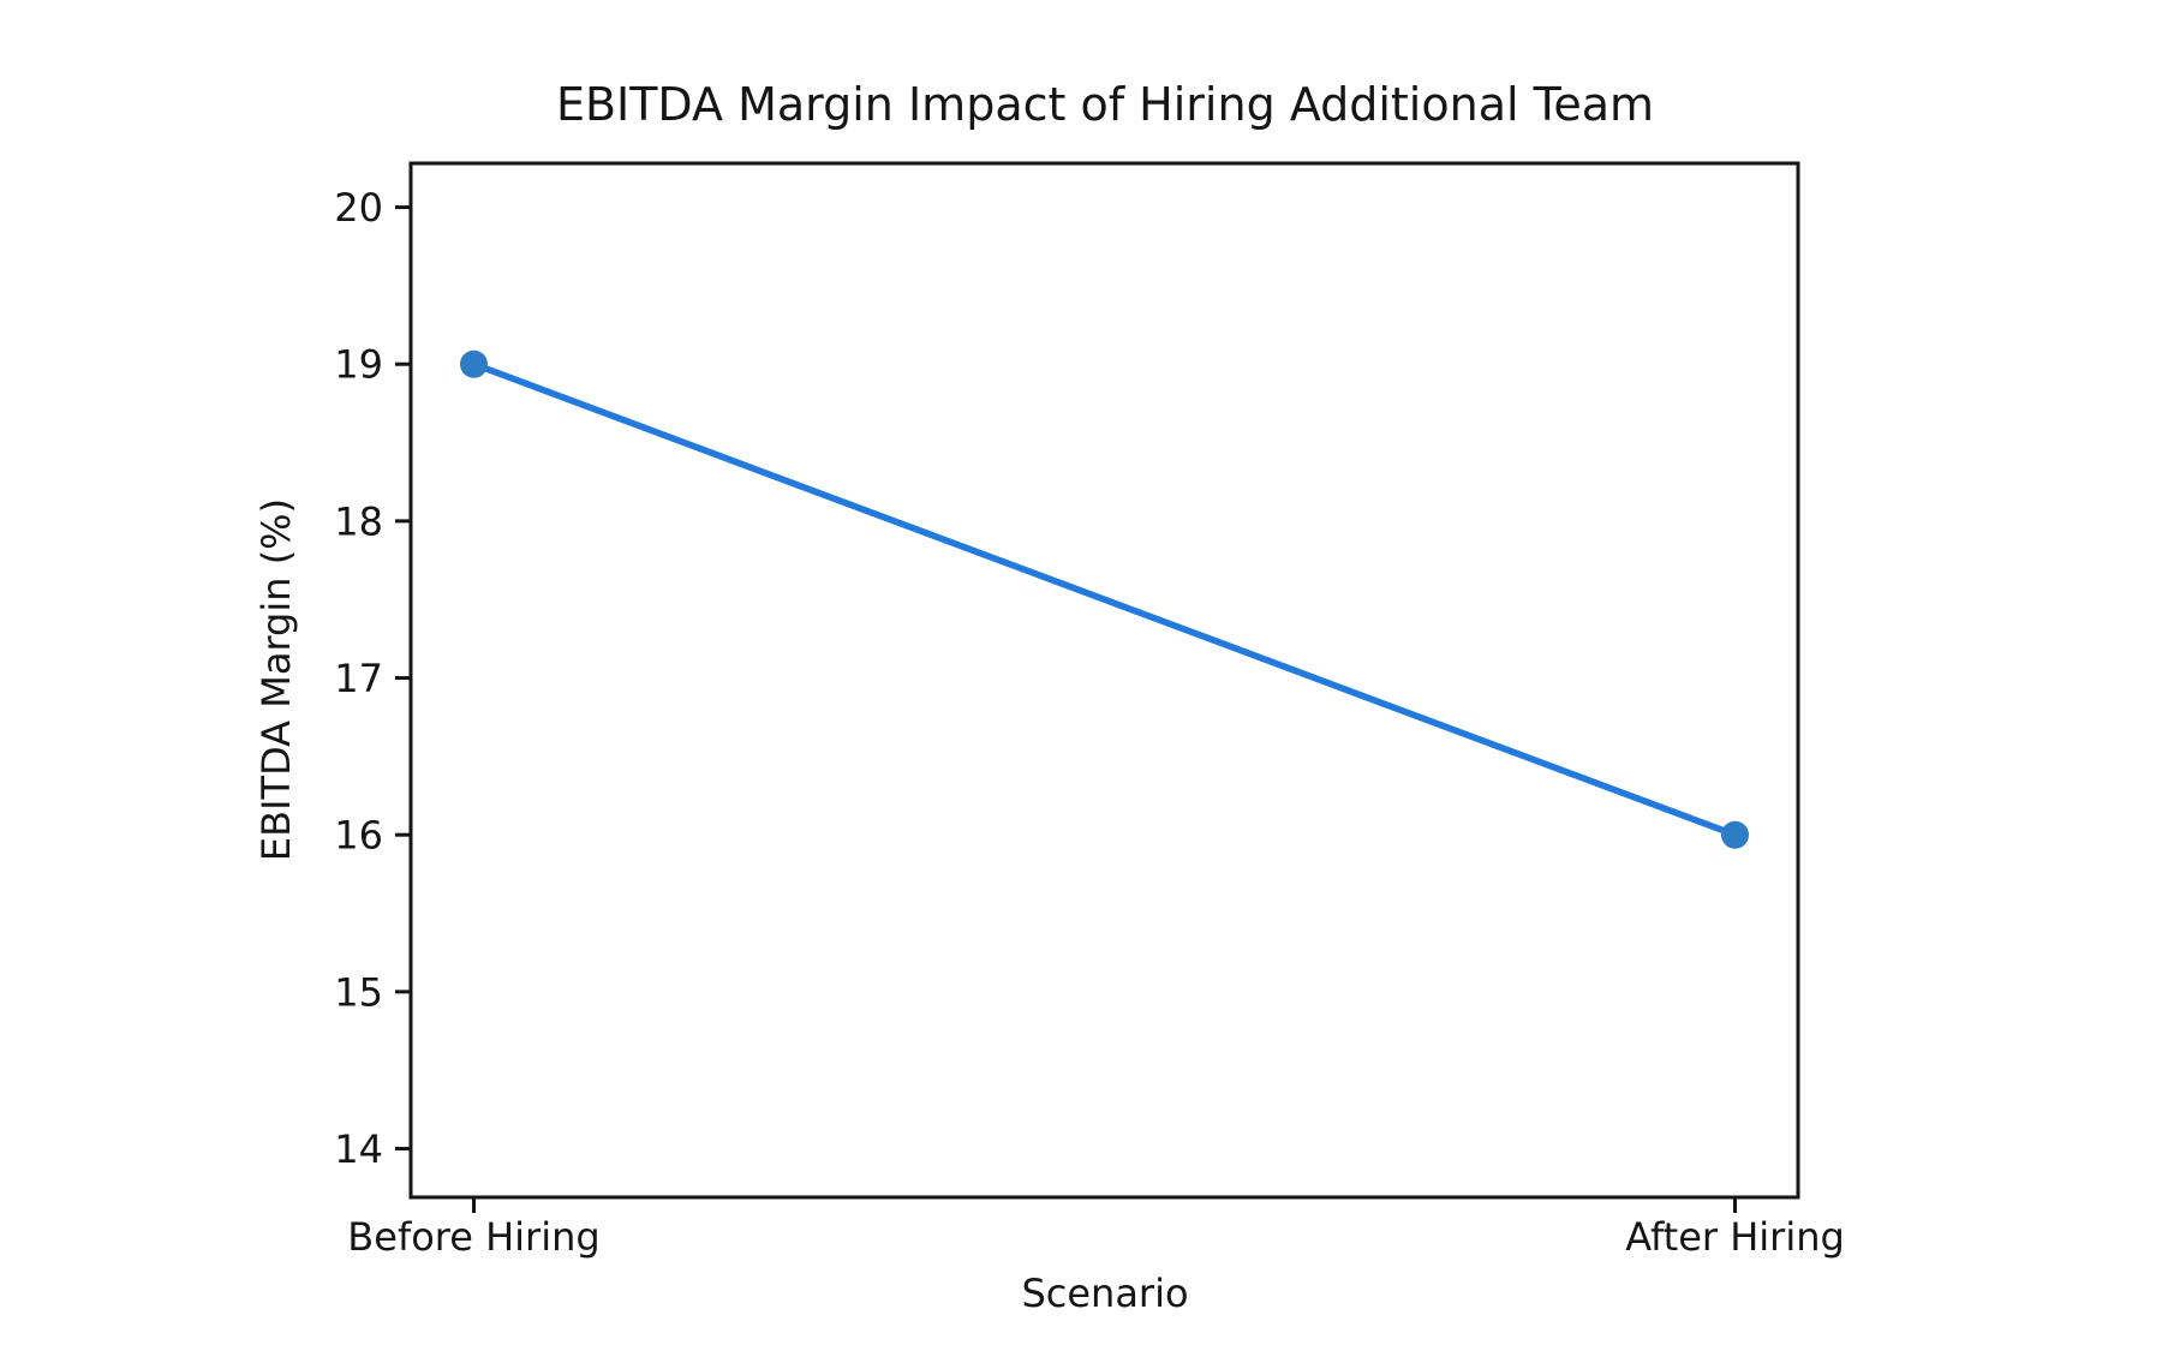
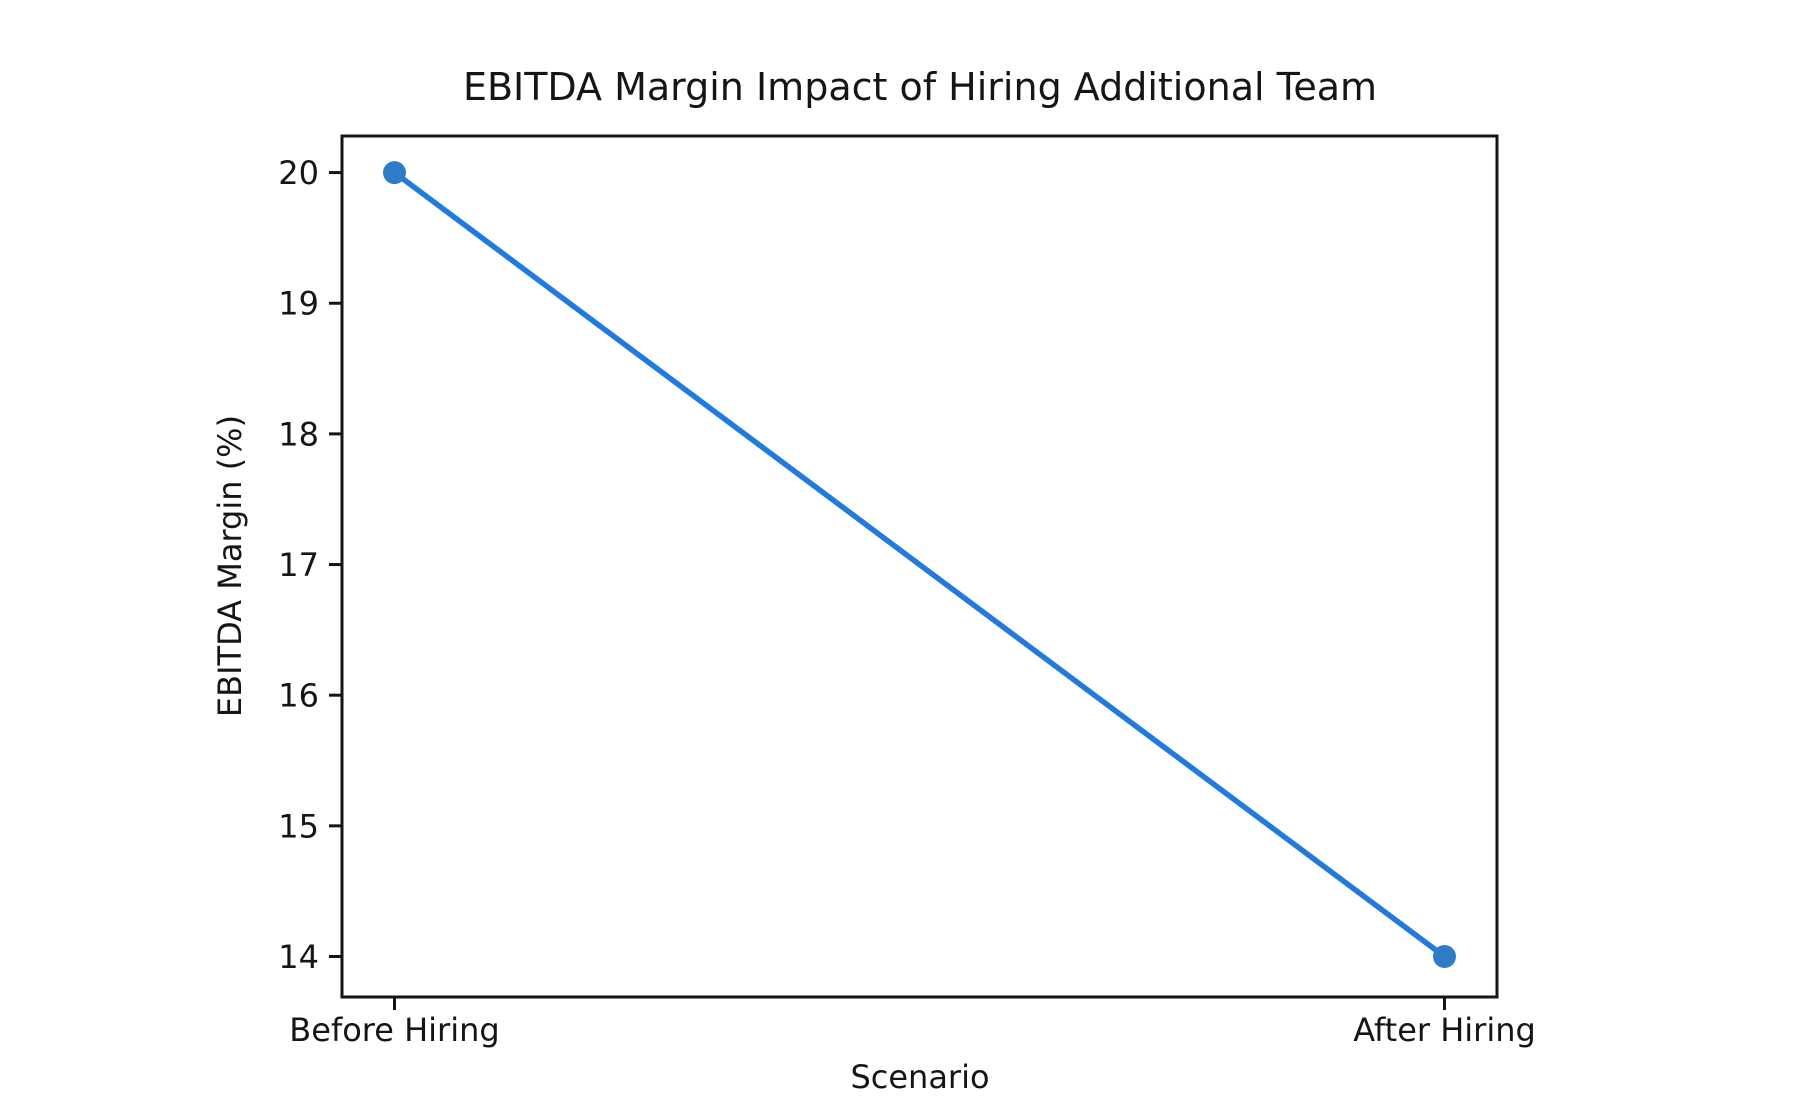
Before Hiring: 19 -> 20
After Hiring: 16 -> 14
